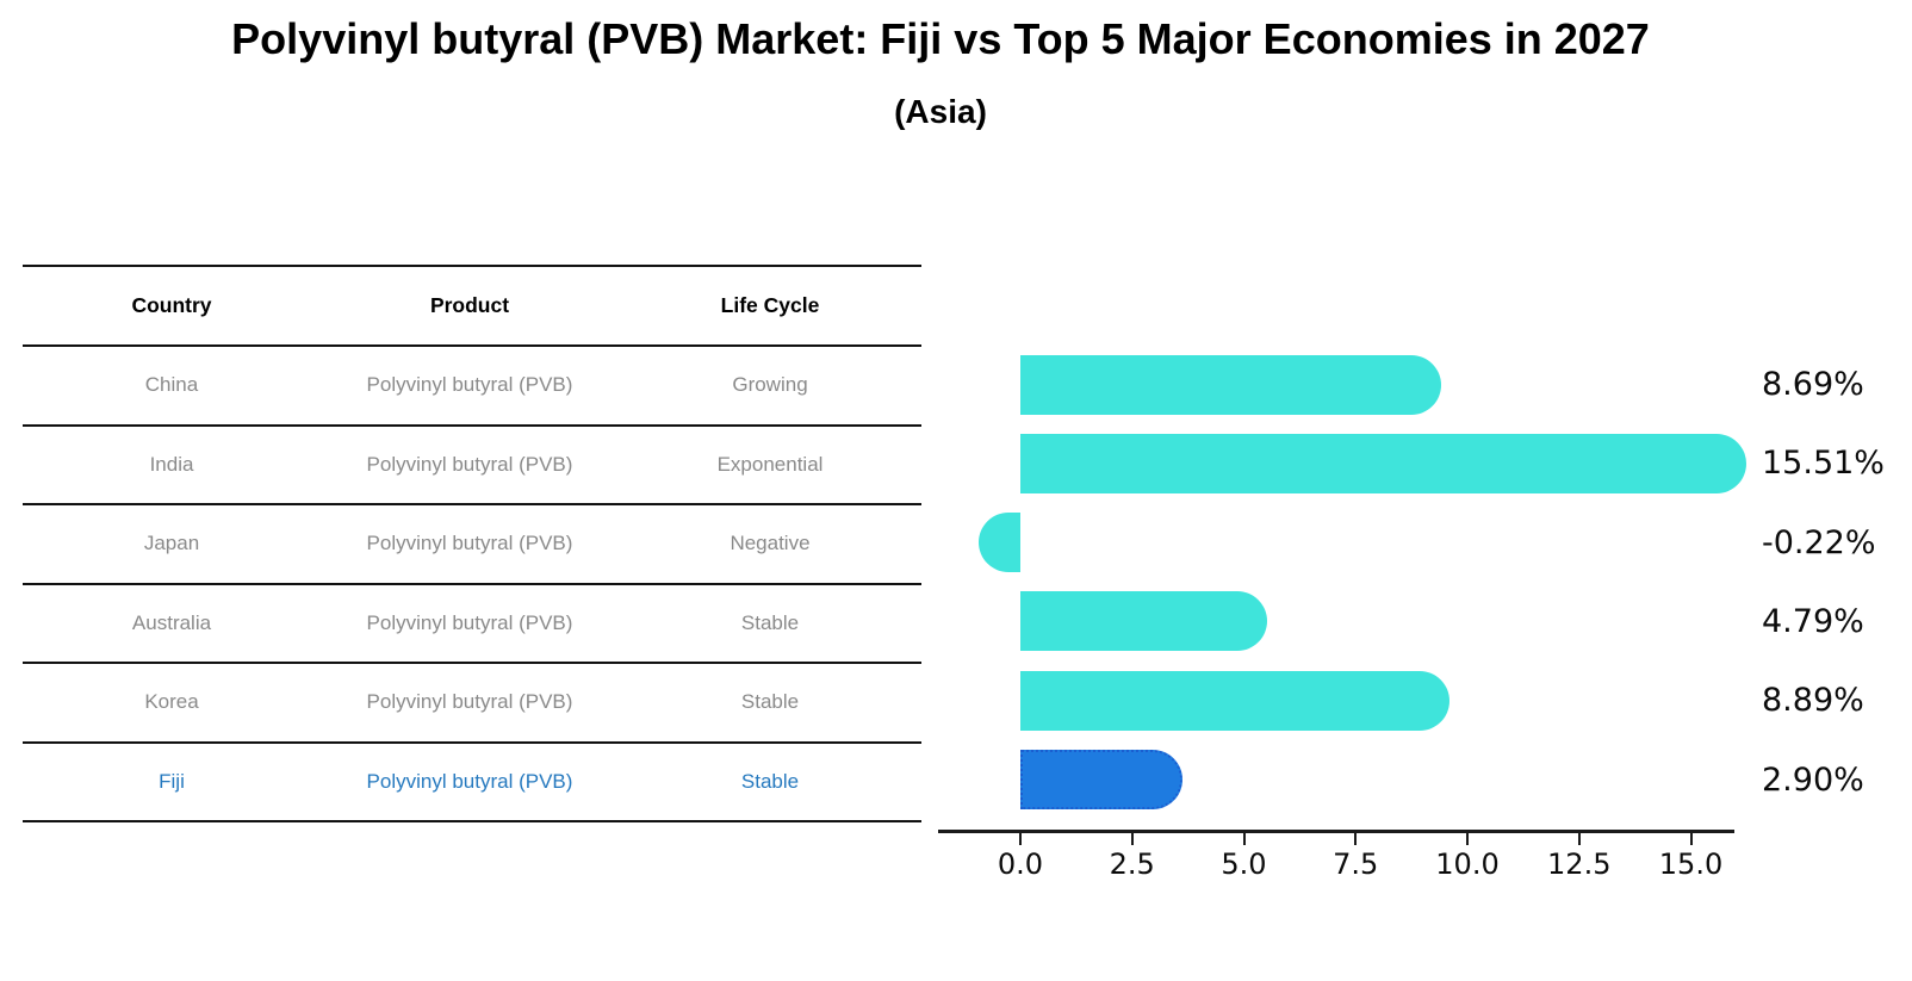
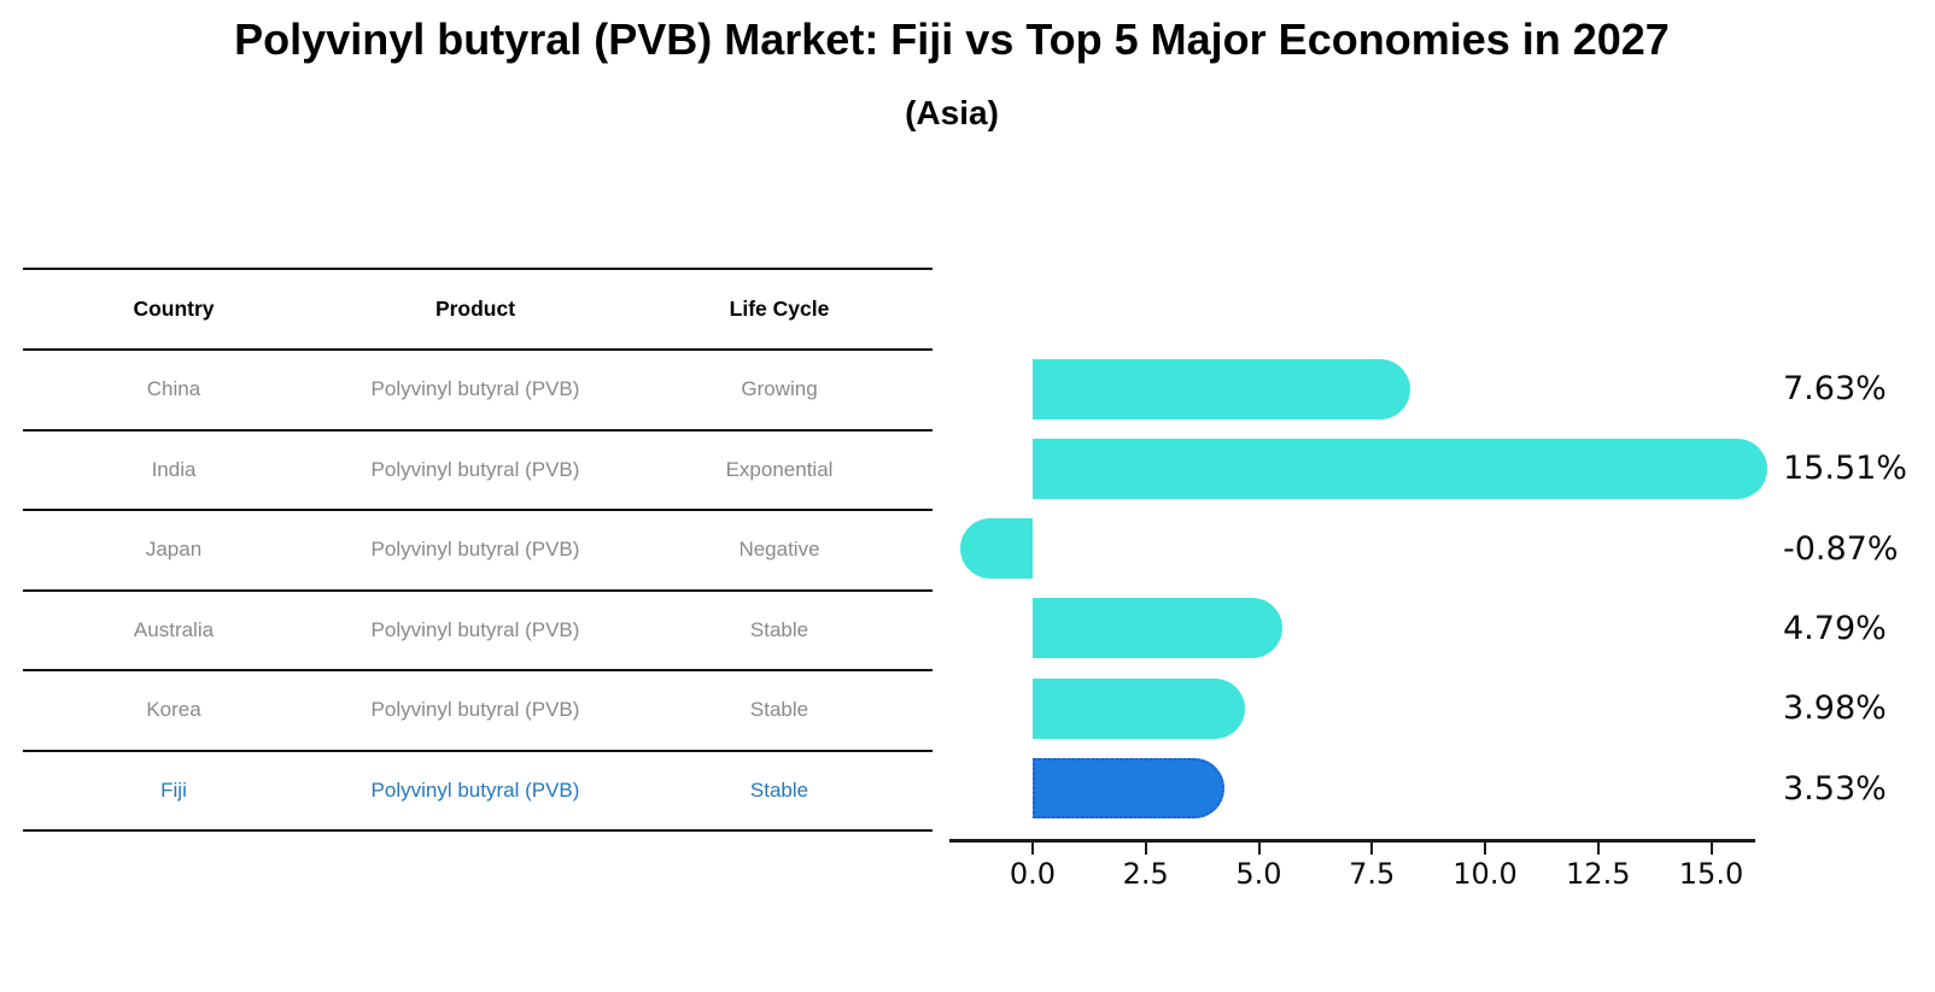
China: 8.69% -> 7.63%
Japan: -0.22% -> -0.87%
Korea: 8.89% -> 3.98%
Fiji: 2.90% -> 3.53%
